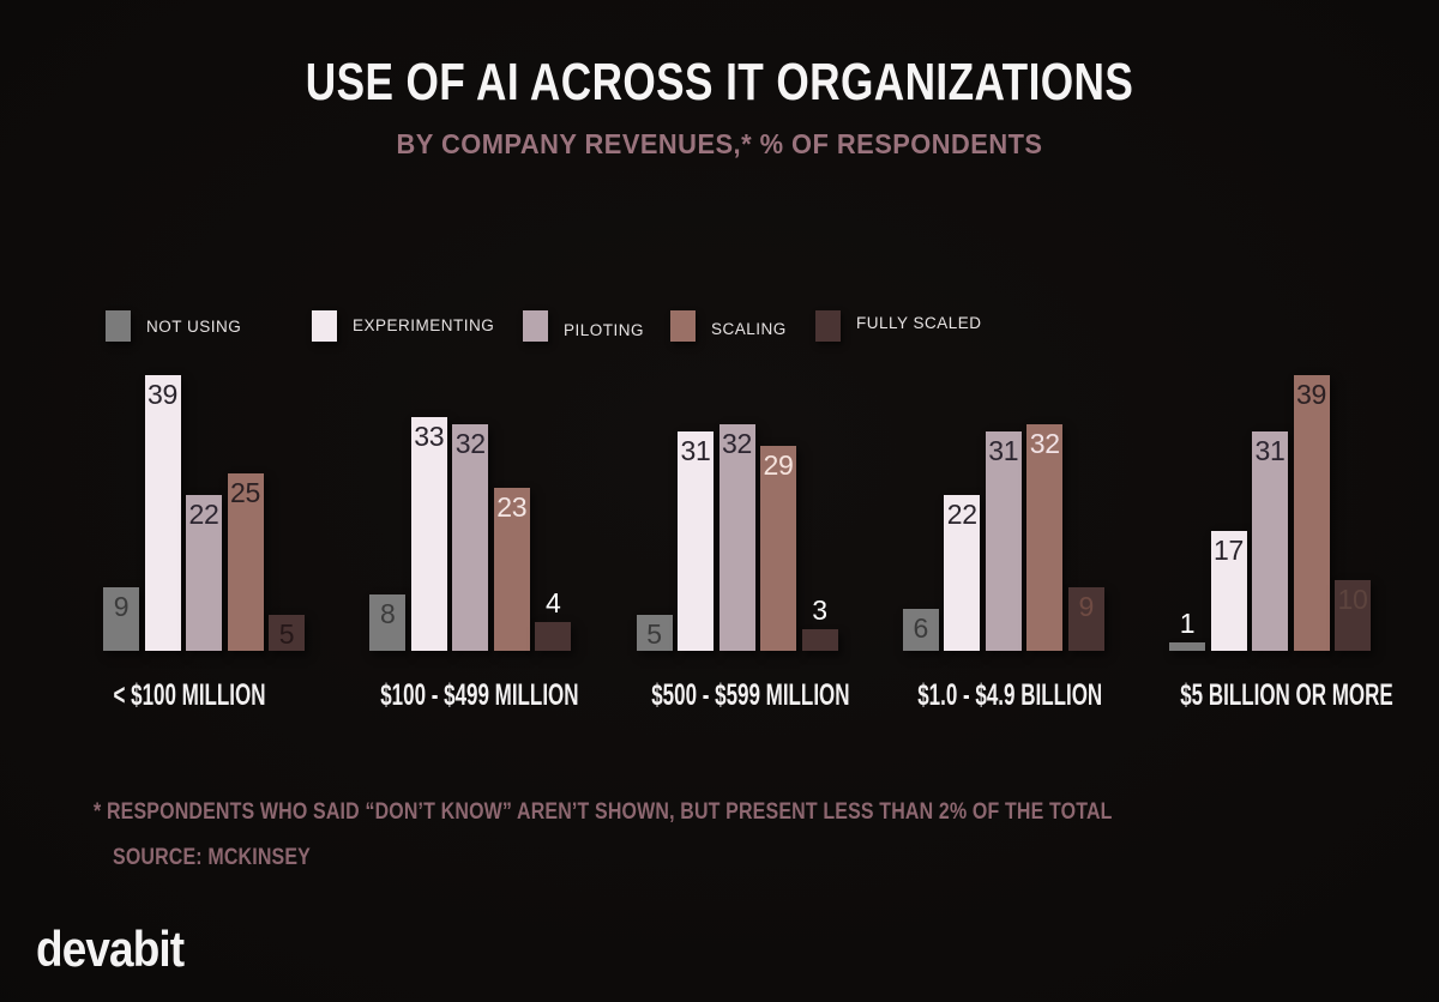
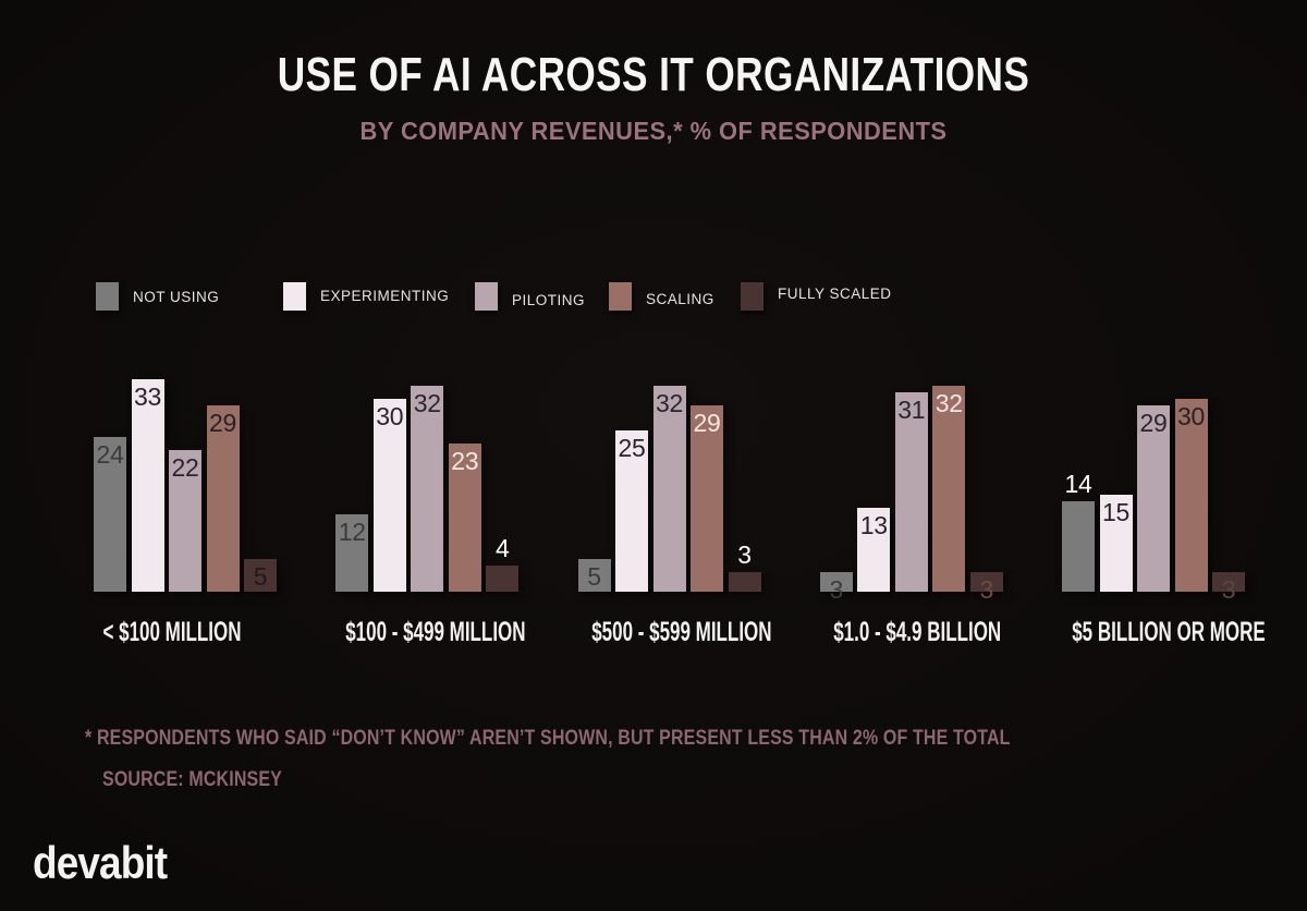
NOT USING/< $100 MILLION: 9 -> 24
EXPERIMENTING/< $100 MILLION: 39 -> 33
SCALING/< $100 MILLION: 25 -> 29
NOT USING/$100 - $499 MILLION: 8 -> 12
EXPERIMENTING/$100 - $499 MILLION: 33 -> 30
EXPERIMENTING/$500 - $599 MILLION: 31 -> 25
NOT USING/$1.0 - $4.9 BILLION: 6 -> 3
EXPERIMENTING/$1.0 - $4.9 BILLION: 22 -> 13
FULLY SCALED/$1.0 - $4.9 BILLION: 9 -> 3
NOT USING/$5 BILLION OR MORE: 1 -> 14
EXPERIMENTING/$5 BILLION OR MORE: 17 -> 15
PILOTING/$5 BILLION OR MORE: 31 -> 29
SCALING/$5 BILLION OR MORE: 39 -> 30
FULLY SCALED/$5 BILLION OR MORE: 10 -> 3
